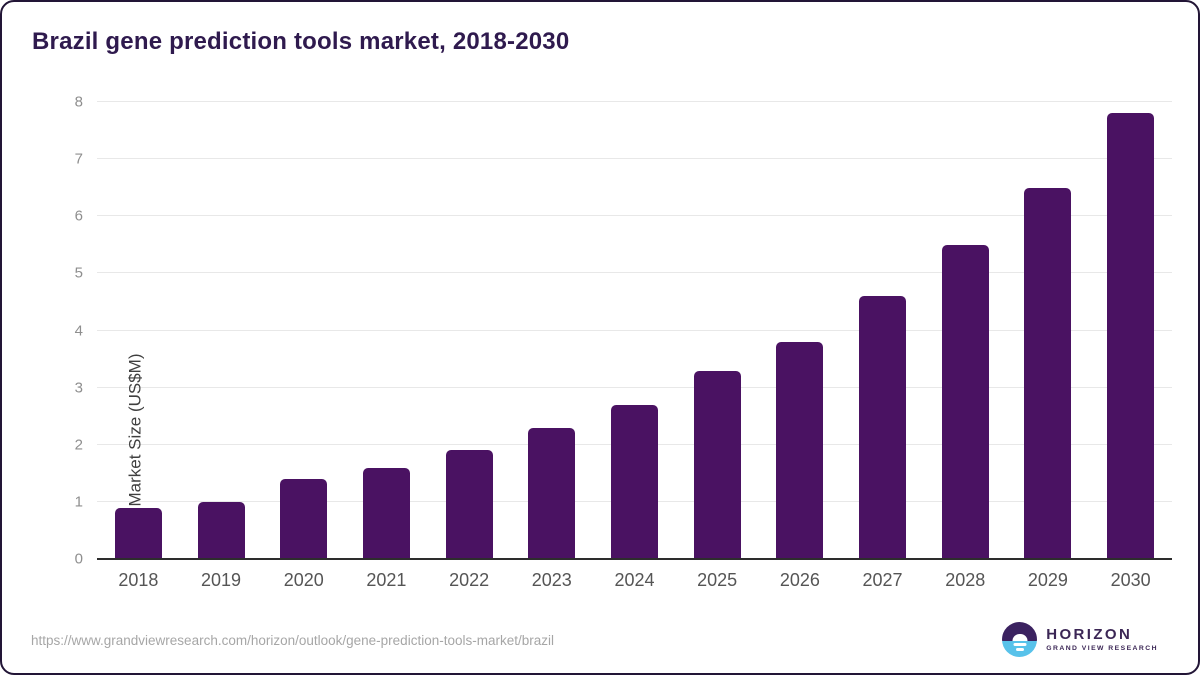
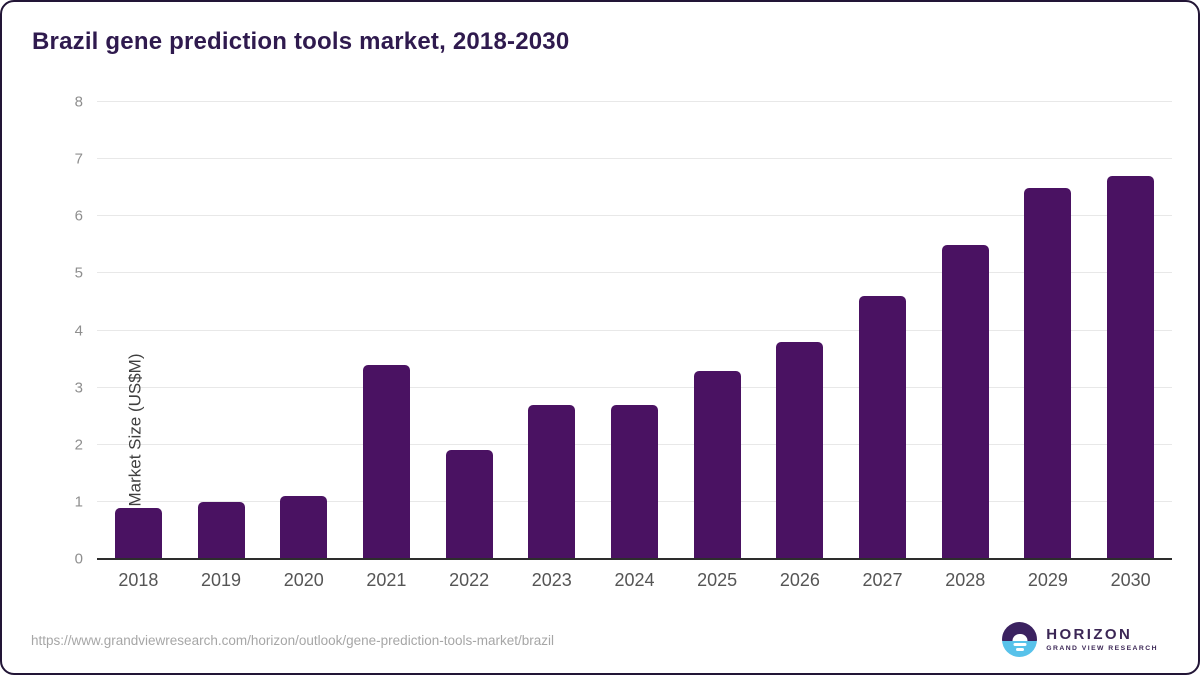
2020: 1.4 -> 1.1
2021: 1.6 -> 3.4
2023: 2.3 -> 2.7
2030: 7.8 -> 6.7
